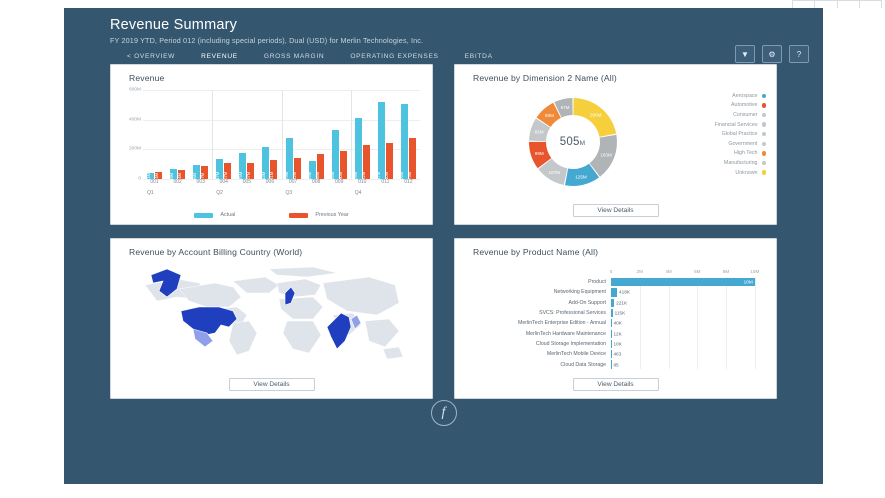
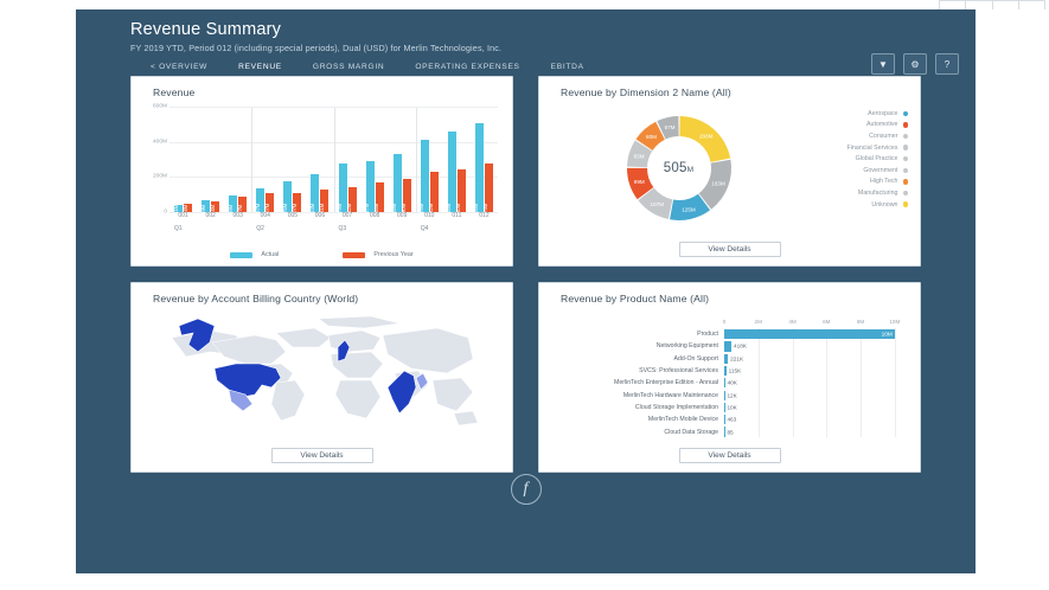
Revenue/Actual/008: 119M -> 287M
Revenue/Actual/011: 517M -> 455M
